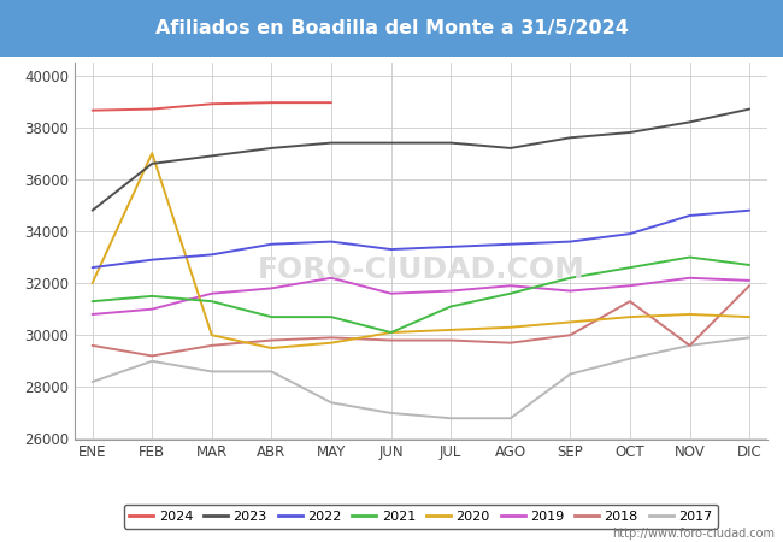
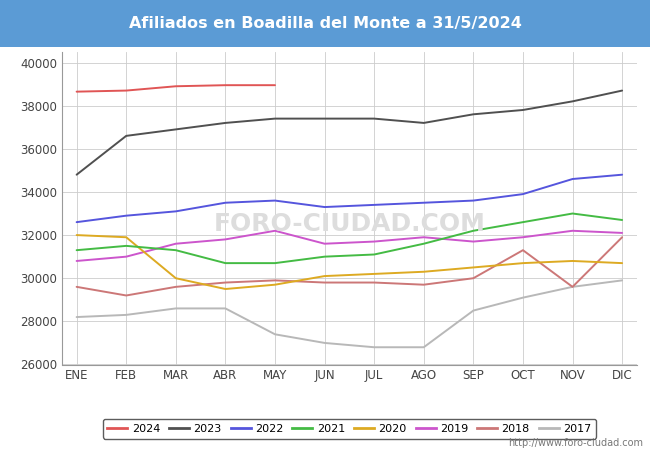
2020/FEB: 37000 -> 31900
2017/FEB: 29000 -> 28300
2021/JUN: 30100 -> 31000
